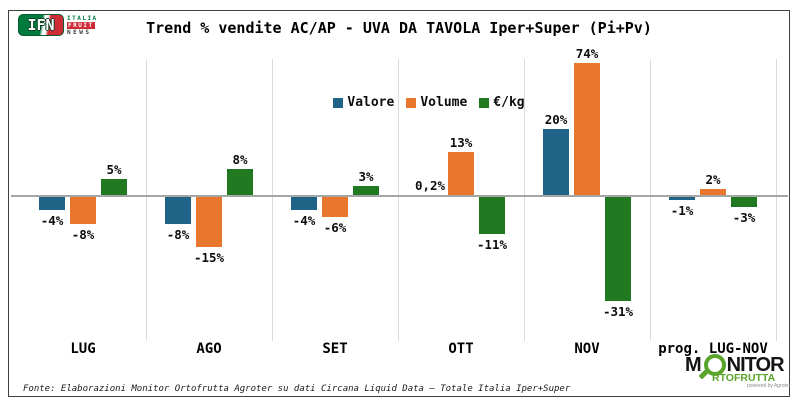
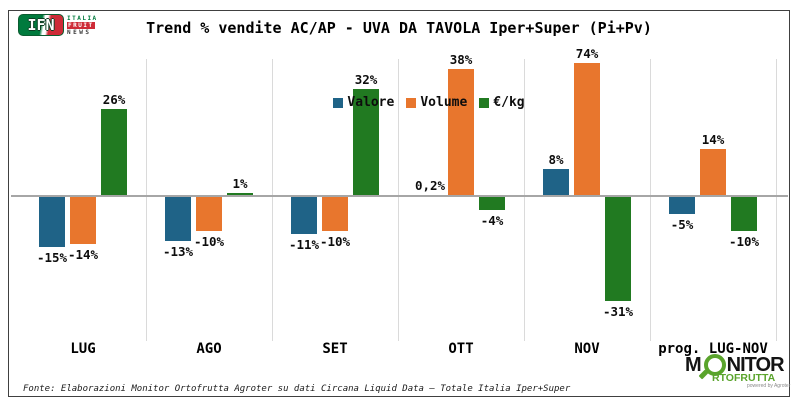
Valore/LUG: -4% -> -15%
Volume/LUG: -8% -> -14%
€/kg/LUG: 5% -> 26%
Valore/AGO: -8% -> -13%
Volume/AGO: -15% -> -10%
€/kg/AGO: 8% -> 1%
Valore/SET: -4% -> -11%
Volume/SET: -6% -> -10%
€/kg/SET: 3% -> 32%
Volume/OTT: 13% -> 38%
€/kg/OTT: -11% -> -4%
Valore/NOV: 20% -> 8%
Valore/prog. LUG-NOV: -1% -> -5%
Volume/prog. LUG-NOV: 2% -> 14%
€/kg/prog. LUG-NOV: -3% -> -10%
